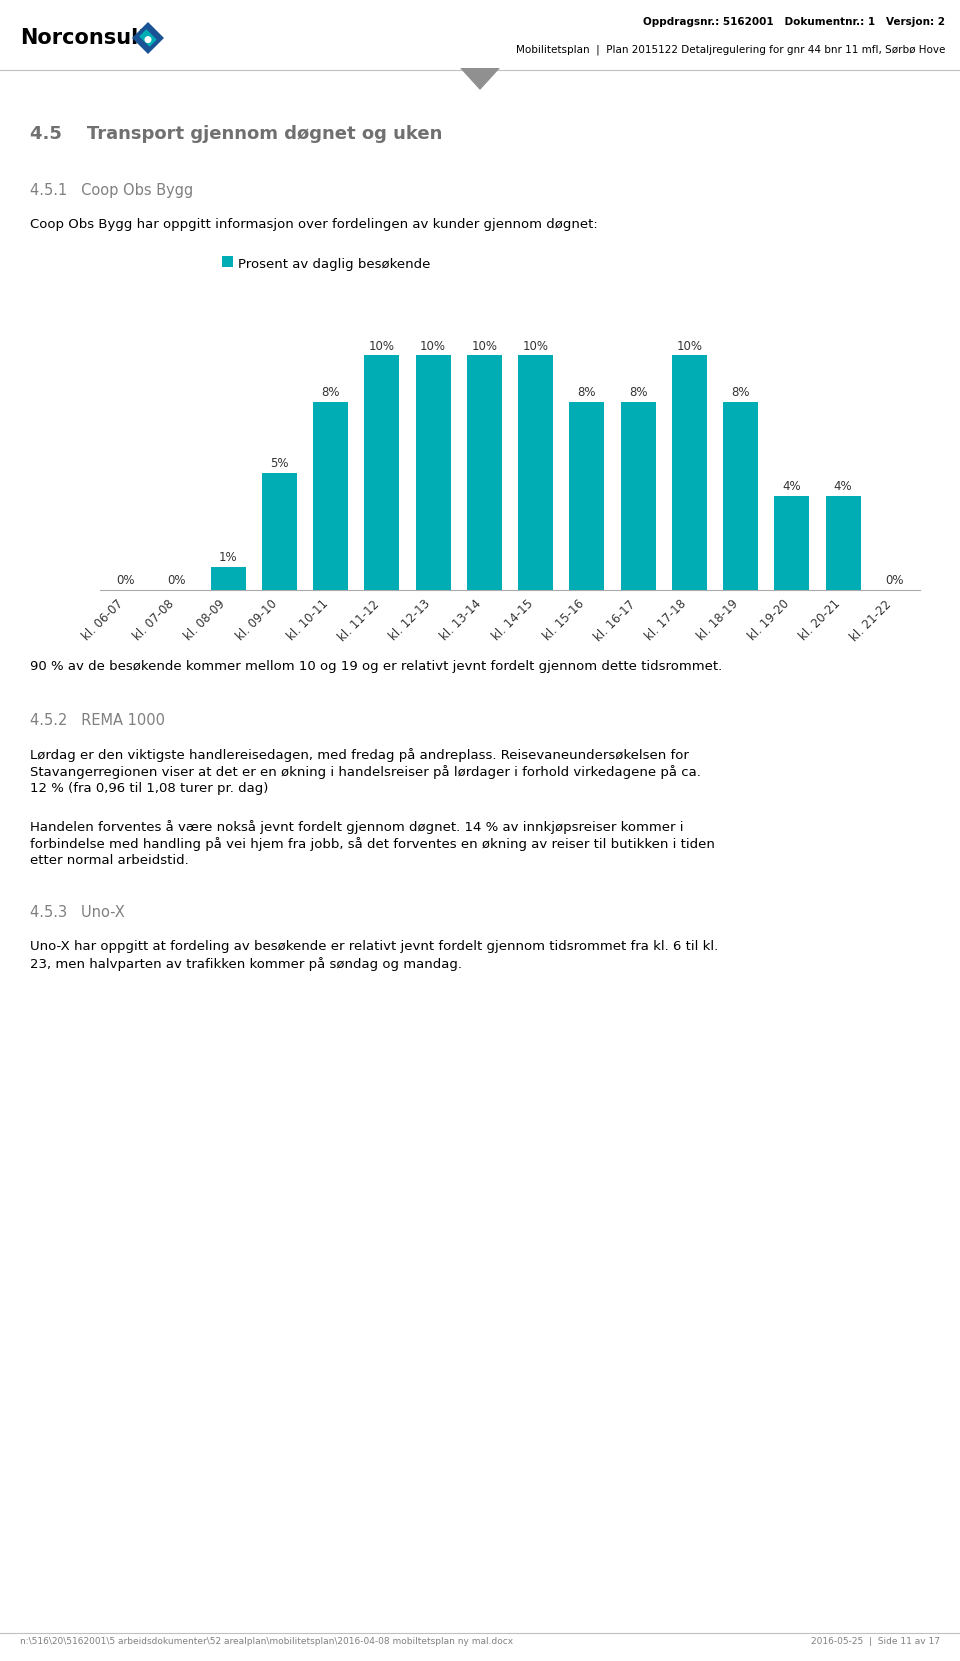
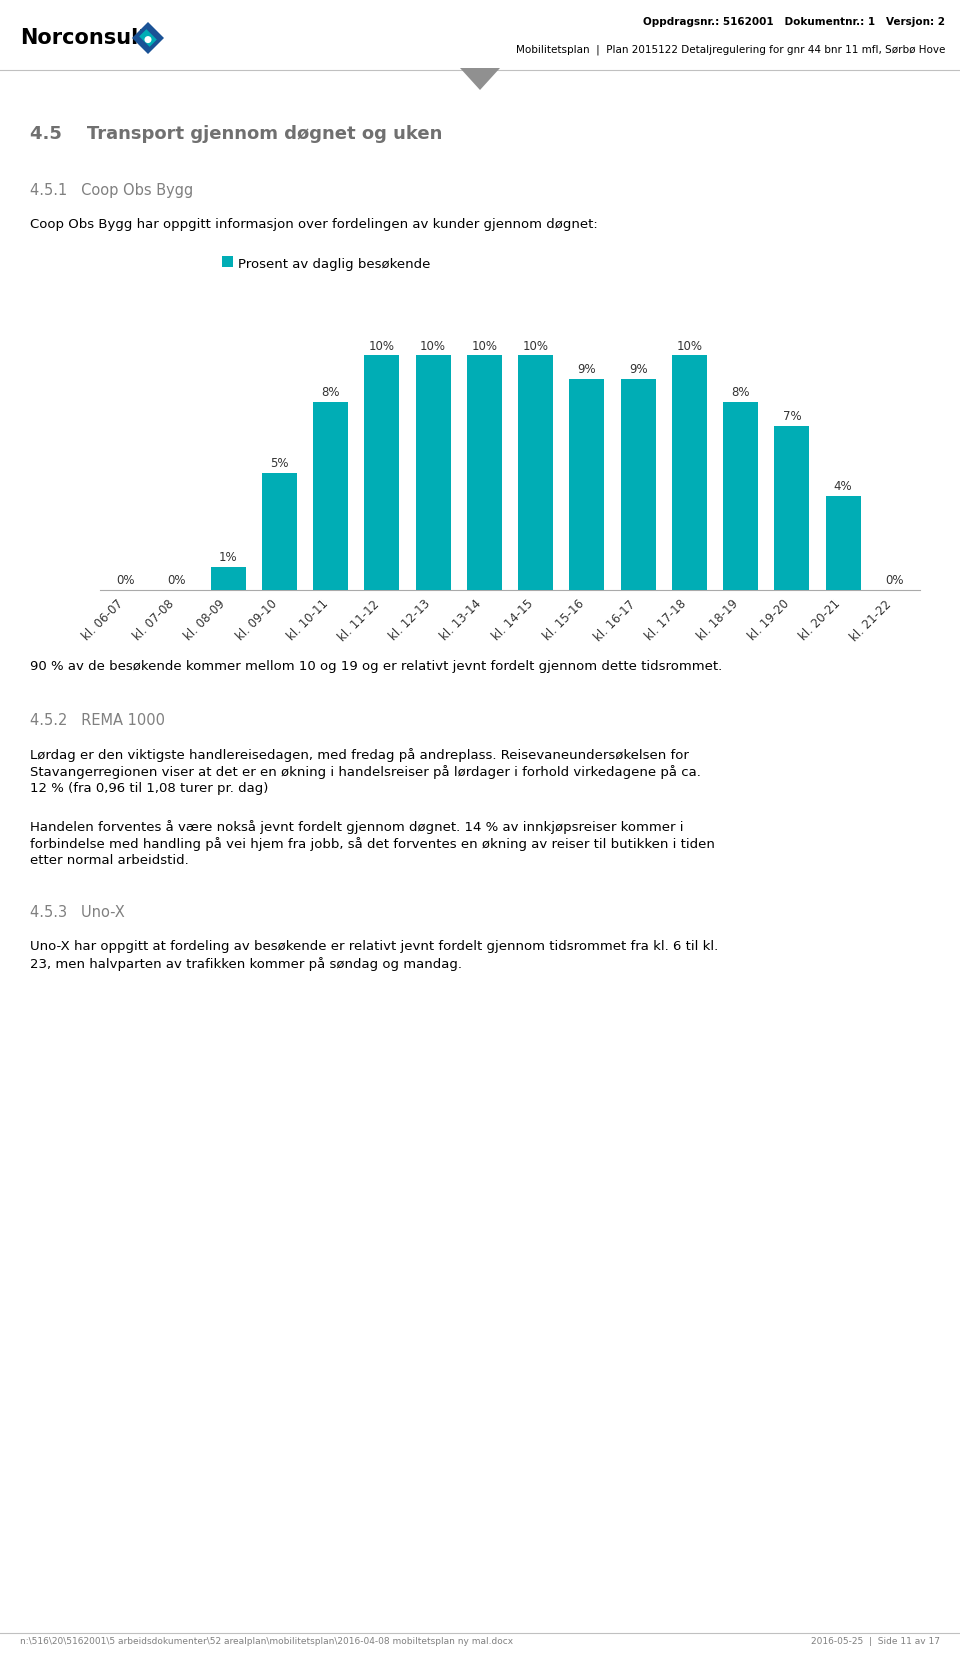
kl. 15-16: 8% -> 9%
kl. 16-17: 8% -> 9%
kl. 19-20: 4% -> 7%
